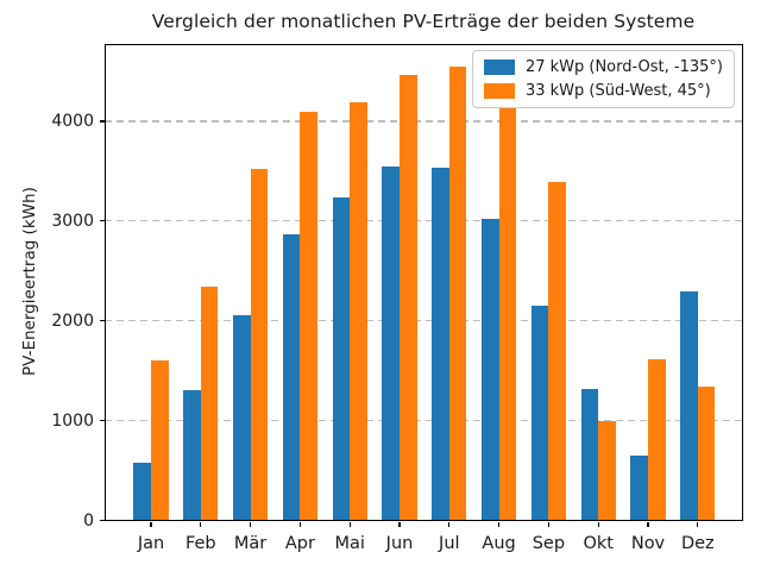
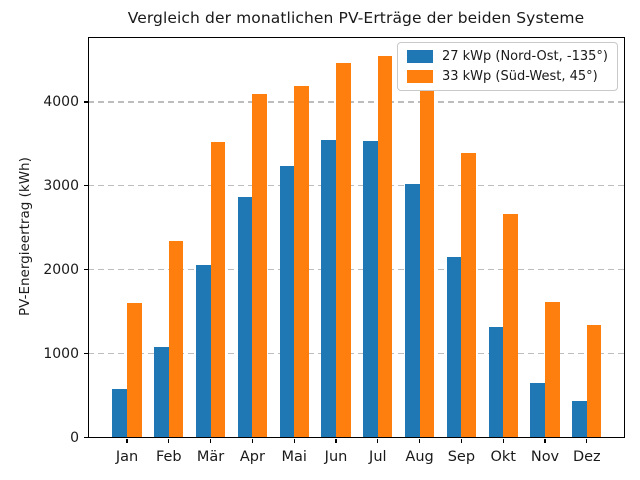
27 kWp (Nord-Ost, -135°)/Feb: 1300 -> 1100
33 kWp (Süd-West, 45°)/Okt: 1000 -> 2700
27 kWp (Nord-Ost, -135°)/Dez: 2300 -> 400
